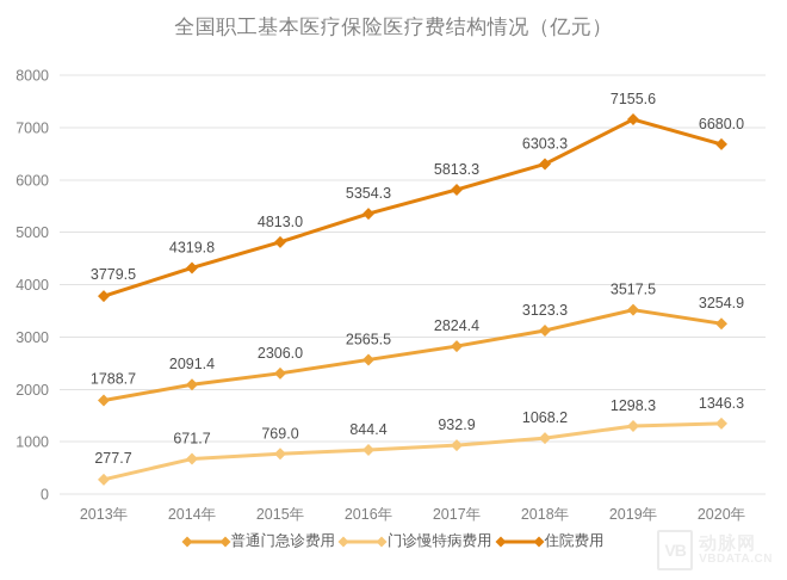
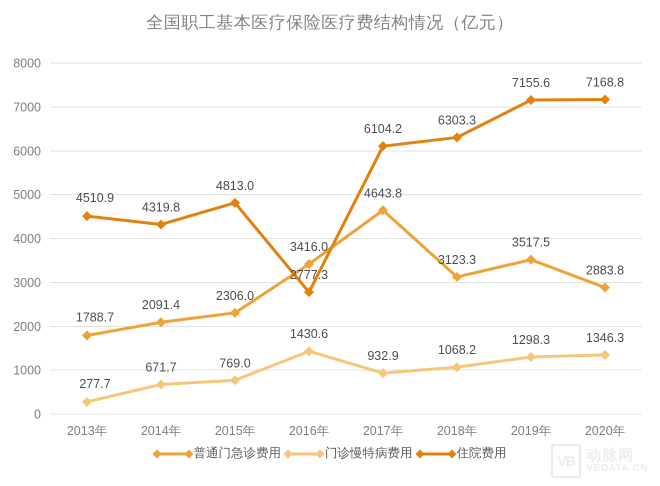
住院费用/2013年: 3779.5 -> 4510.9
普通门急诊费用/2016年: 2565.5 -> 3416.0
门诊慢特病费用/2016年: 844.4 -> 1430.6
住院费用/2016年: 5354.3 -> 2777.3
普通门急诊费用/2017年: 2824.4 -> 4643.8
住院费用/2017年: 5813.3 -> 6104.2
普通门急诊费用/2020年: 3254.9 -> 2883.8
住院费用/2020年: 6680.0 -> 7168.8
